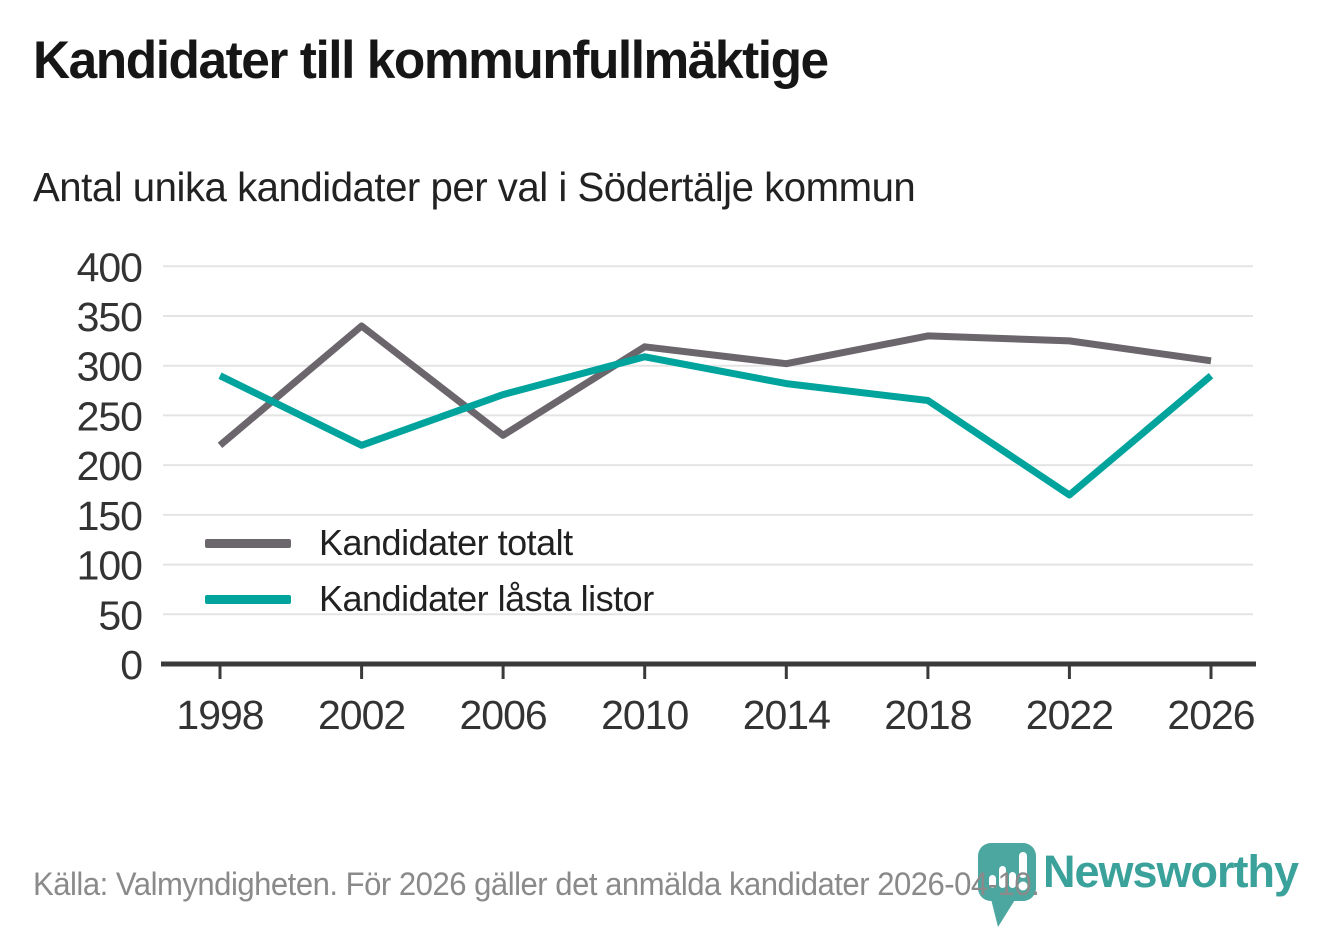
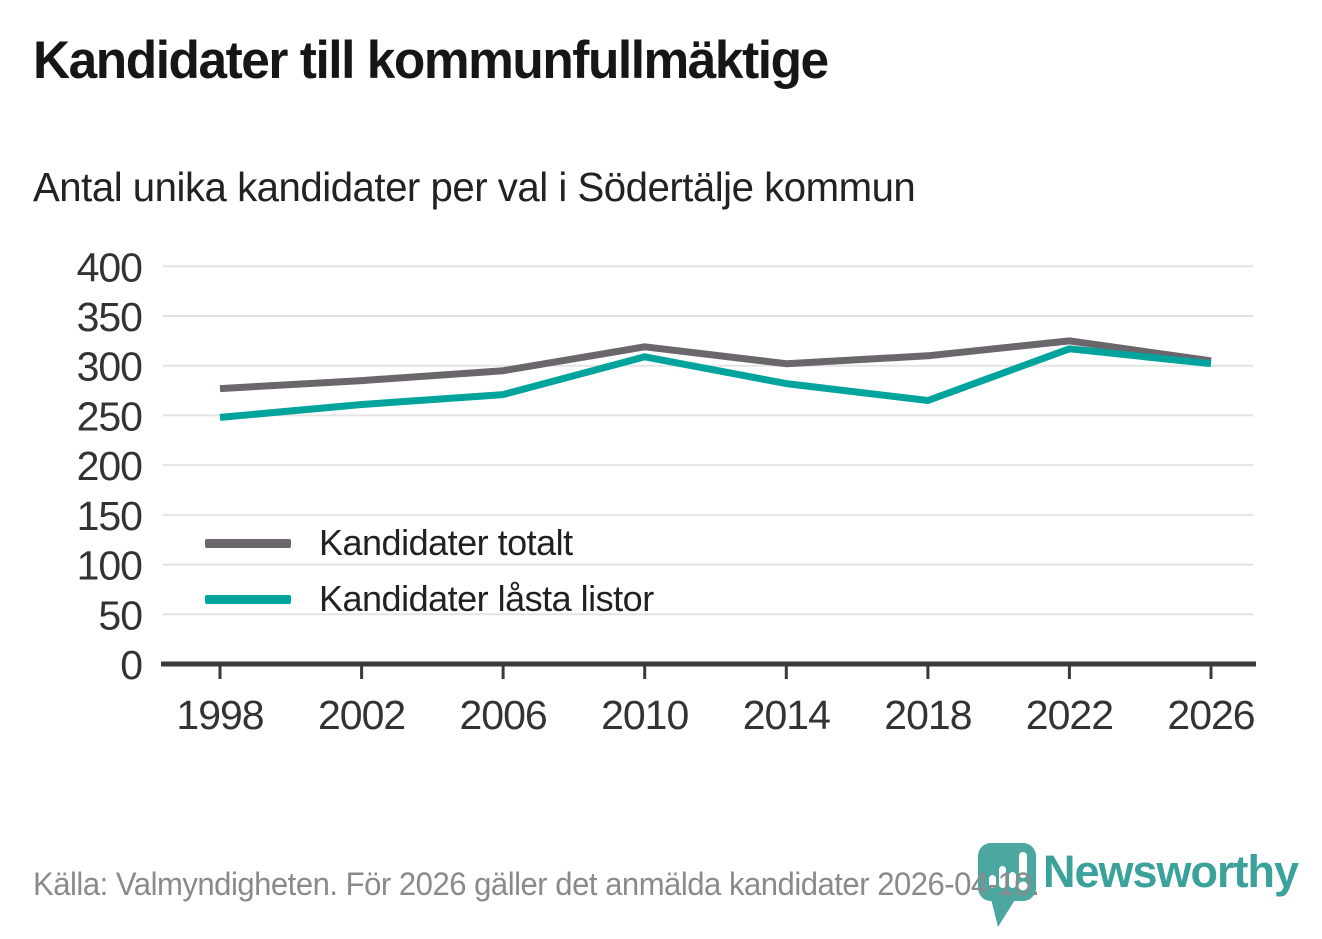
Kandidater totalt/1998: 220 -> 280
Kandidater låsta listor/1998: 290 -> 250
Kandidater totalt/2002: 340 -> 280
Kandidater låsta listor/2002: 220 -> 260
Kandidater totalt/2006: 230 -> 300
Kandidater totalt/2018: 330 -> 310
Kandidater låsta listor/2022: 170 -> 320
Kandidater låsta listor/2026: 290 -> 300
